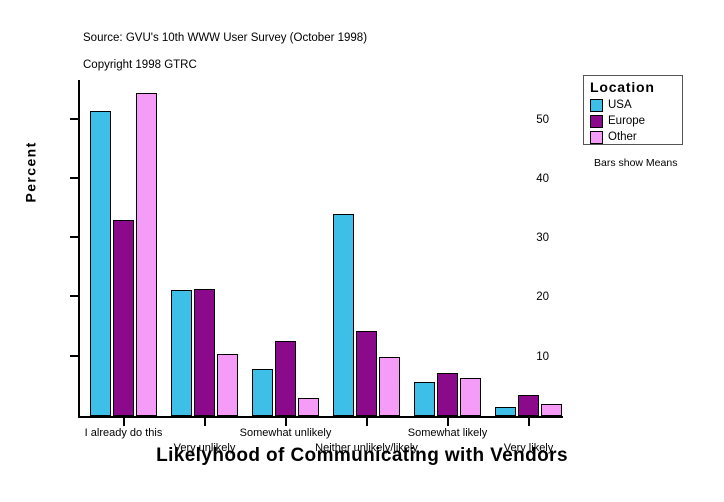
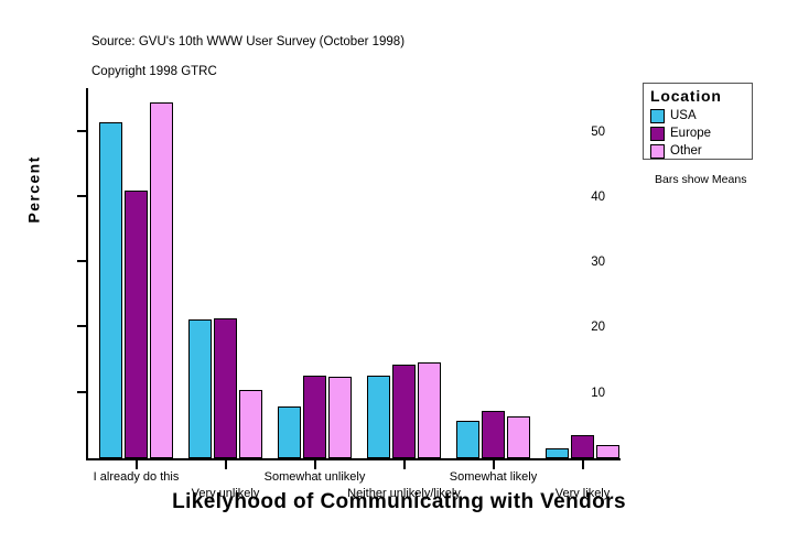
Europe/I already do this: 33 -> 41
Other/Somewhat unlikely: 3 -> 12
USA/Neither unlikely/likely: 34 -> 13
Other/Neither unlikely/likely: 10 -> 15
